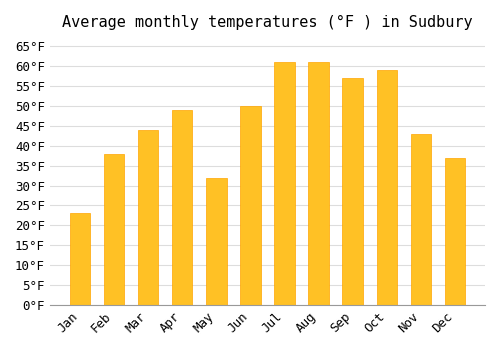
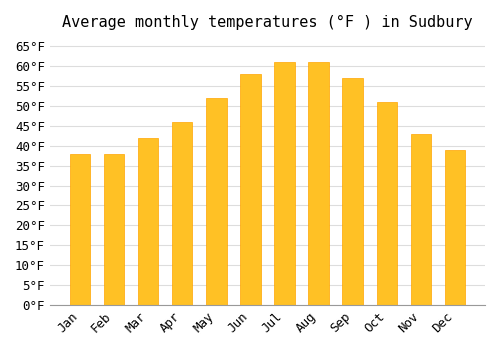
Jan: 23°F -> 38°F
Mar: 44°F -> 42°F
Apr: 49°F -> 46°F
May: 32°F -> 52°F
Jun: 50°F -> 58°F
Oct: 59°F -> 51°F
Dec: 37°F -> 39°F
